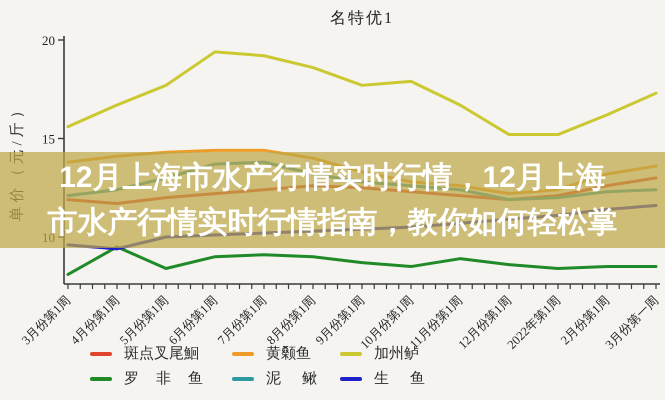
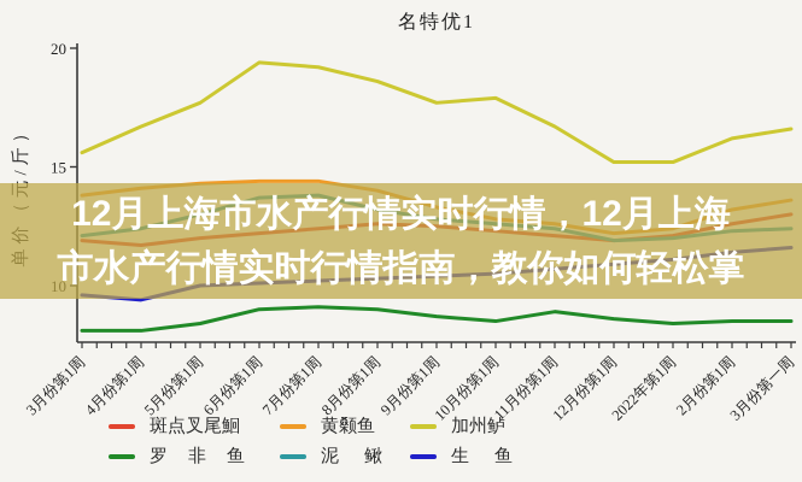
罗非鱼/4月份第1周: 9.5 -> 8.1
加州鲈/3月份第一周: 17.3 -> 16.6
